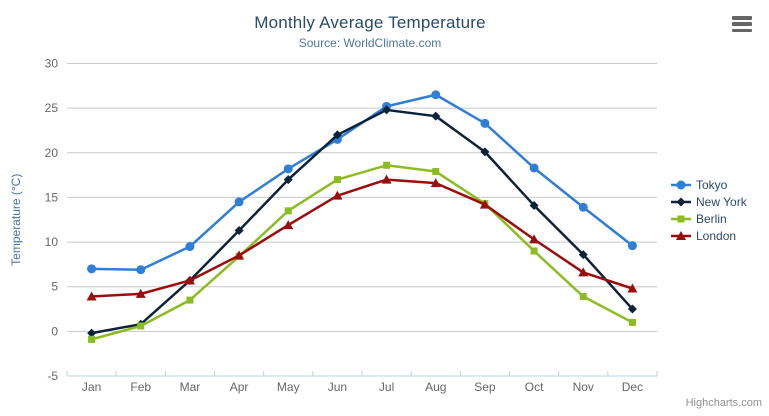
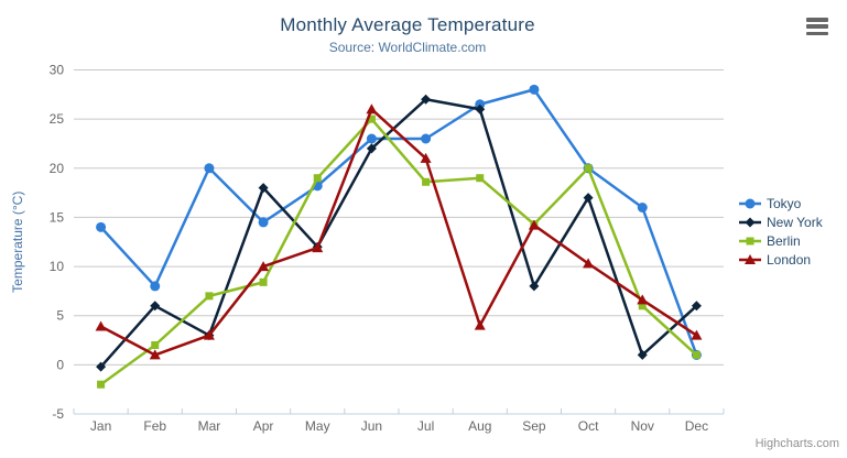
Tokyo/Jan: 7 -> 14
Berlin/Jan: -1 -> -2
Tokyo/Feb: 7 -> 8
New York/Feb: 1 -> 6
Berlin/Feb: 1 -> 2
London/Feb: 4 -> 1
Tokyo/Mar: 10 -> 20
New York/Mar: 6 -> 3
Berlin/Mar: 4 -> 7
London/Mar: 6 -> 3
New York/Apr: 11 -> 18
London/Apr: 8 -> 10
New York/May: 17 -> 12
Berlin/May: 14 -> 19
Tokyo/Jun: 22 -> 23
Berlin/Jun: 17 -> 25
London/Jun: 15 -> 26
Tokyo/Jul: 25 -> 23
New York/Jul: 25 -> 27
London/Jul: 17 -> 21
New York/Aug: 24 -> 26
Berlin/Aug: 18 -> 19
London/Aug: 17 -> 4
Tokyo/Sep: 23 -> 28
New York/Sep: 20 -> 8
Tokyo/Oct: 18 -> 20
New York/Oct: 14 -> 17
Berlin/Oct: 9 -> 20
Tokyo/Nov: 14 -> 16
New York/Nov: 9 -> 1
Berlin/Nov: 4 -> 6
Tokyo/Dec: 10 -> 1
New York/Dec: 2 -> 6
London/Dec: 5 -> 3
